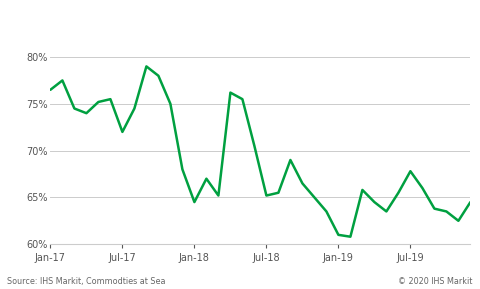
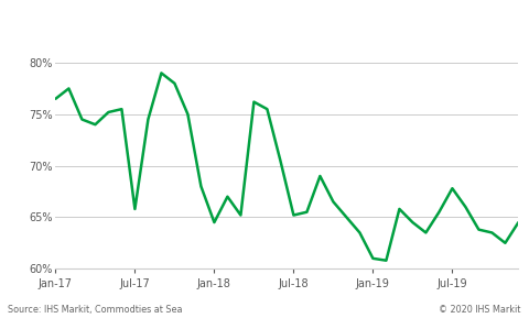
Jul-17: 72.0% -> 65.8%
